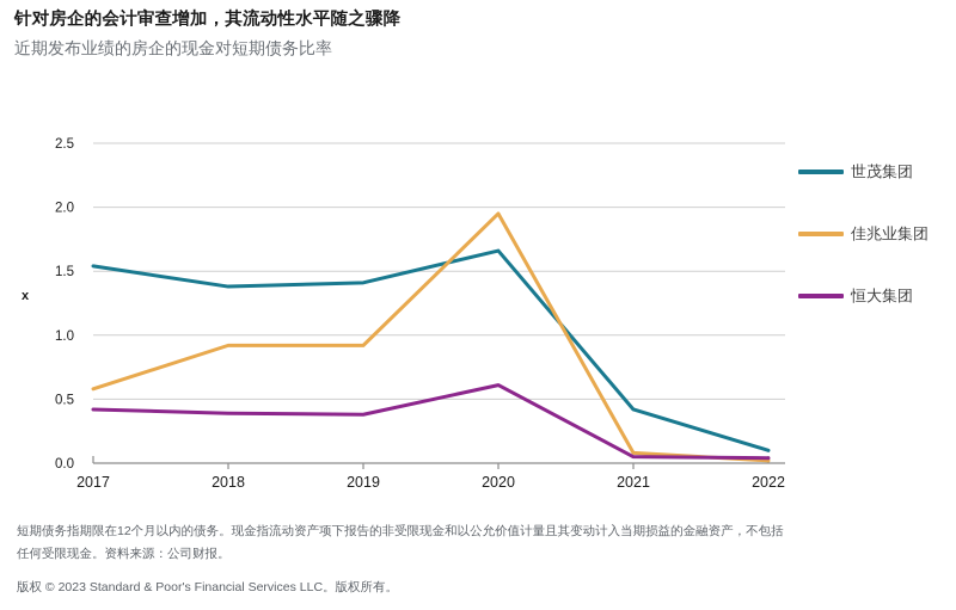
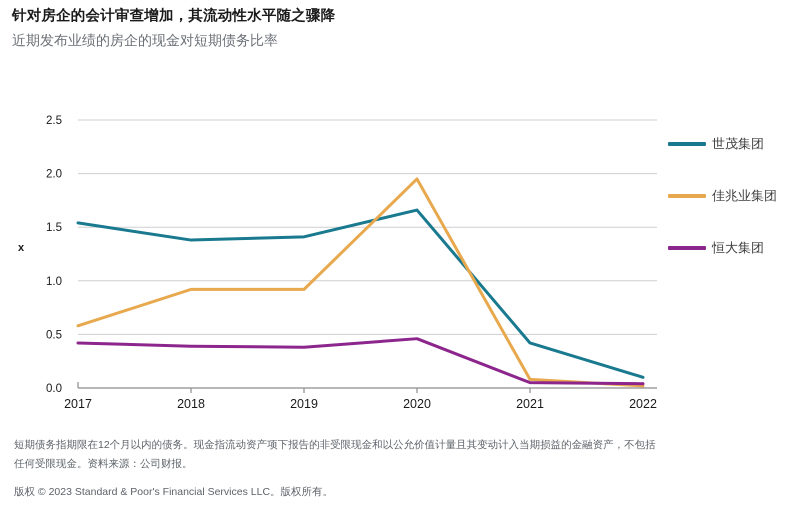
恒大集团/2020: 0.61 -> 0.46
